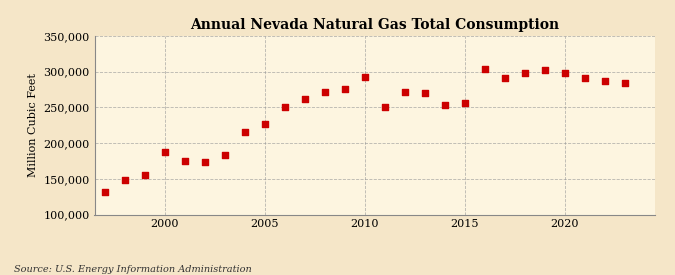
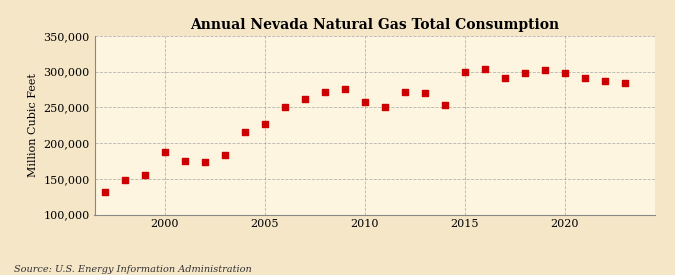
2010: 292,000 -> 258,000
2015: 256,000 -> 299,000
